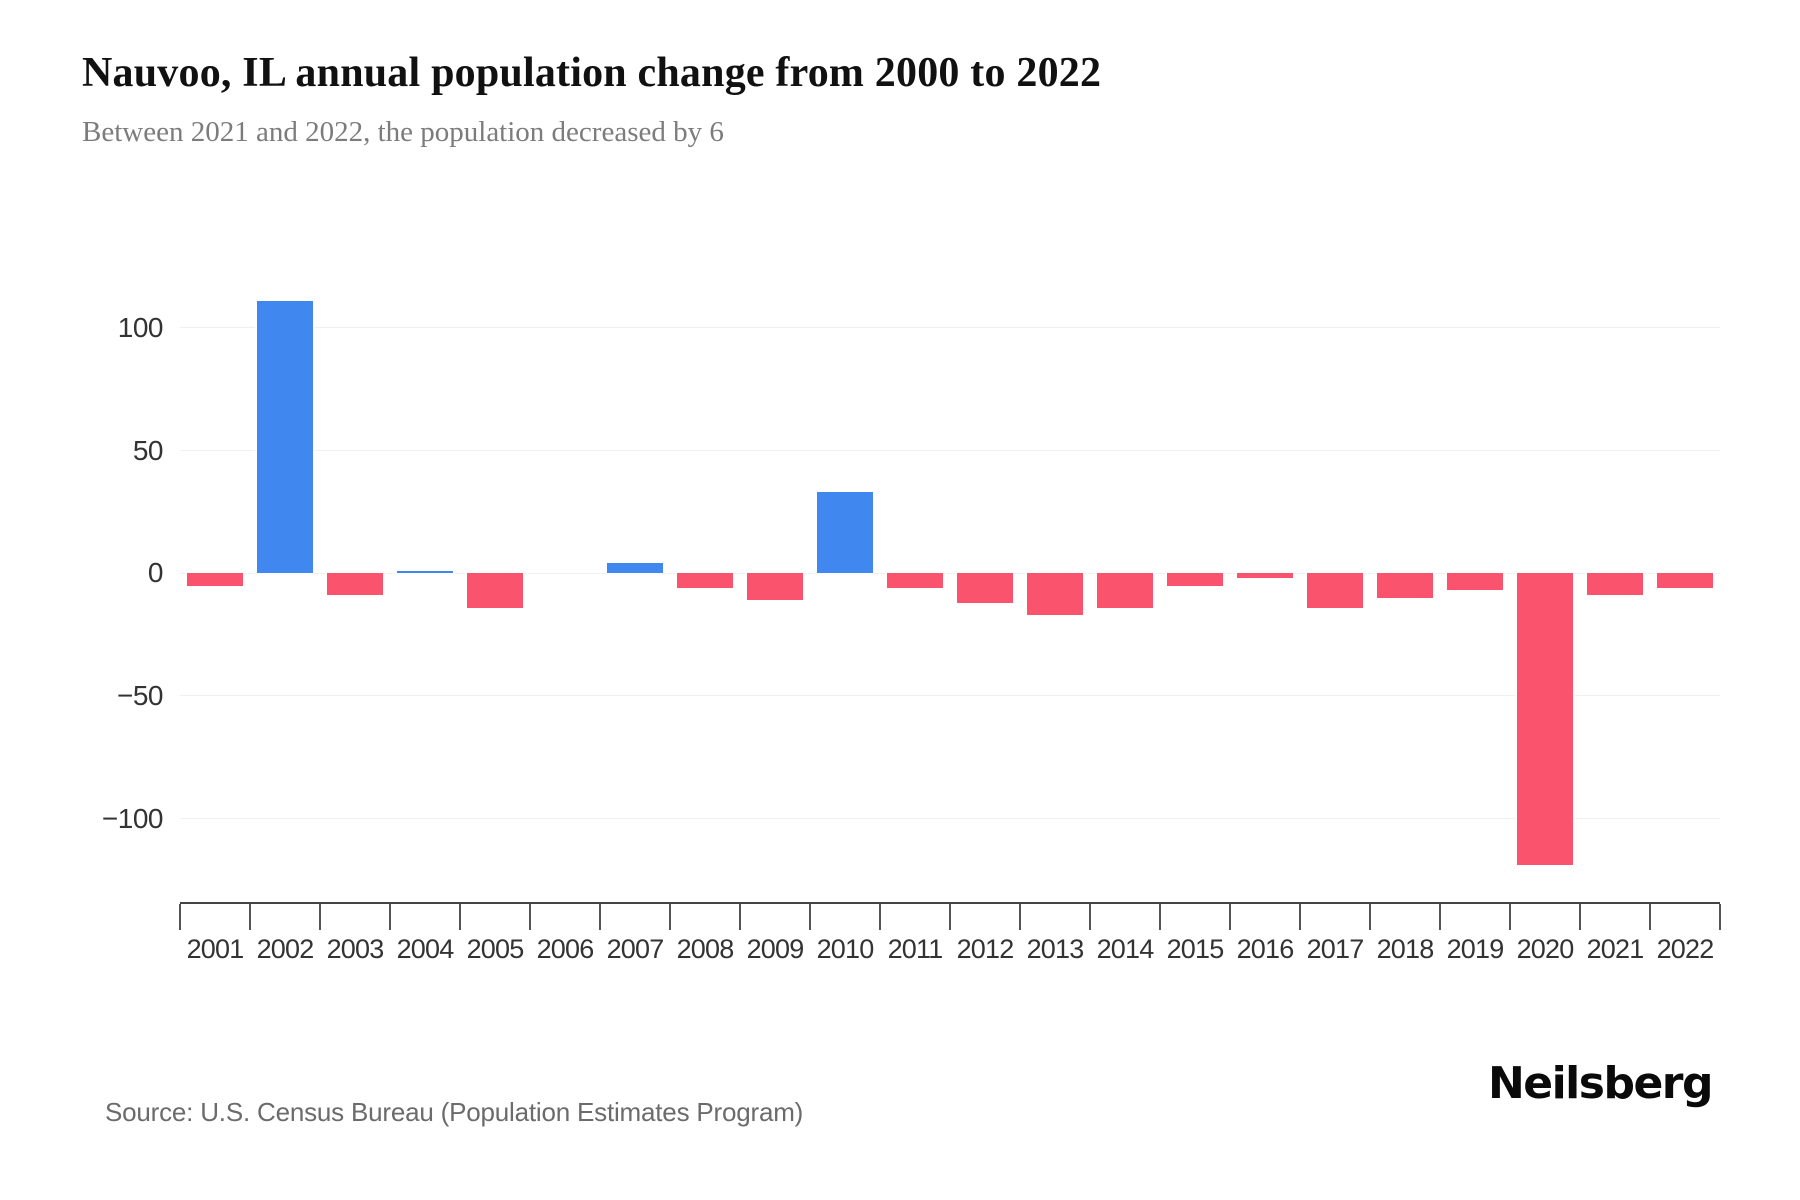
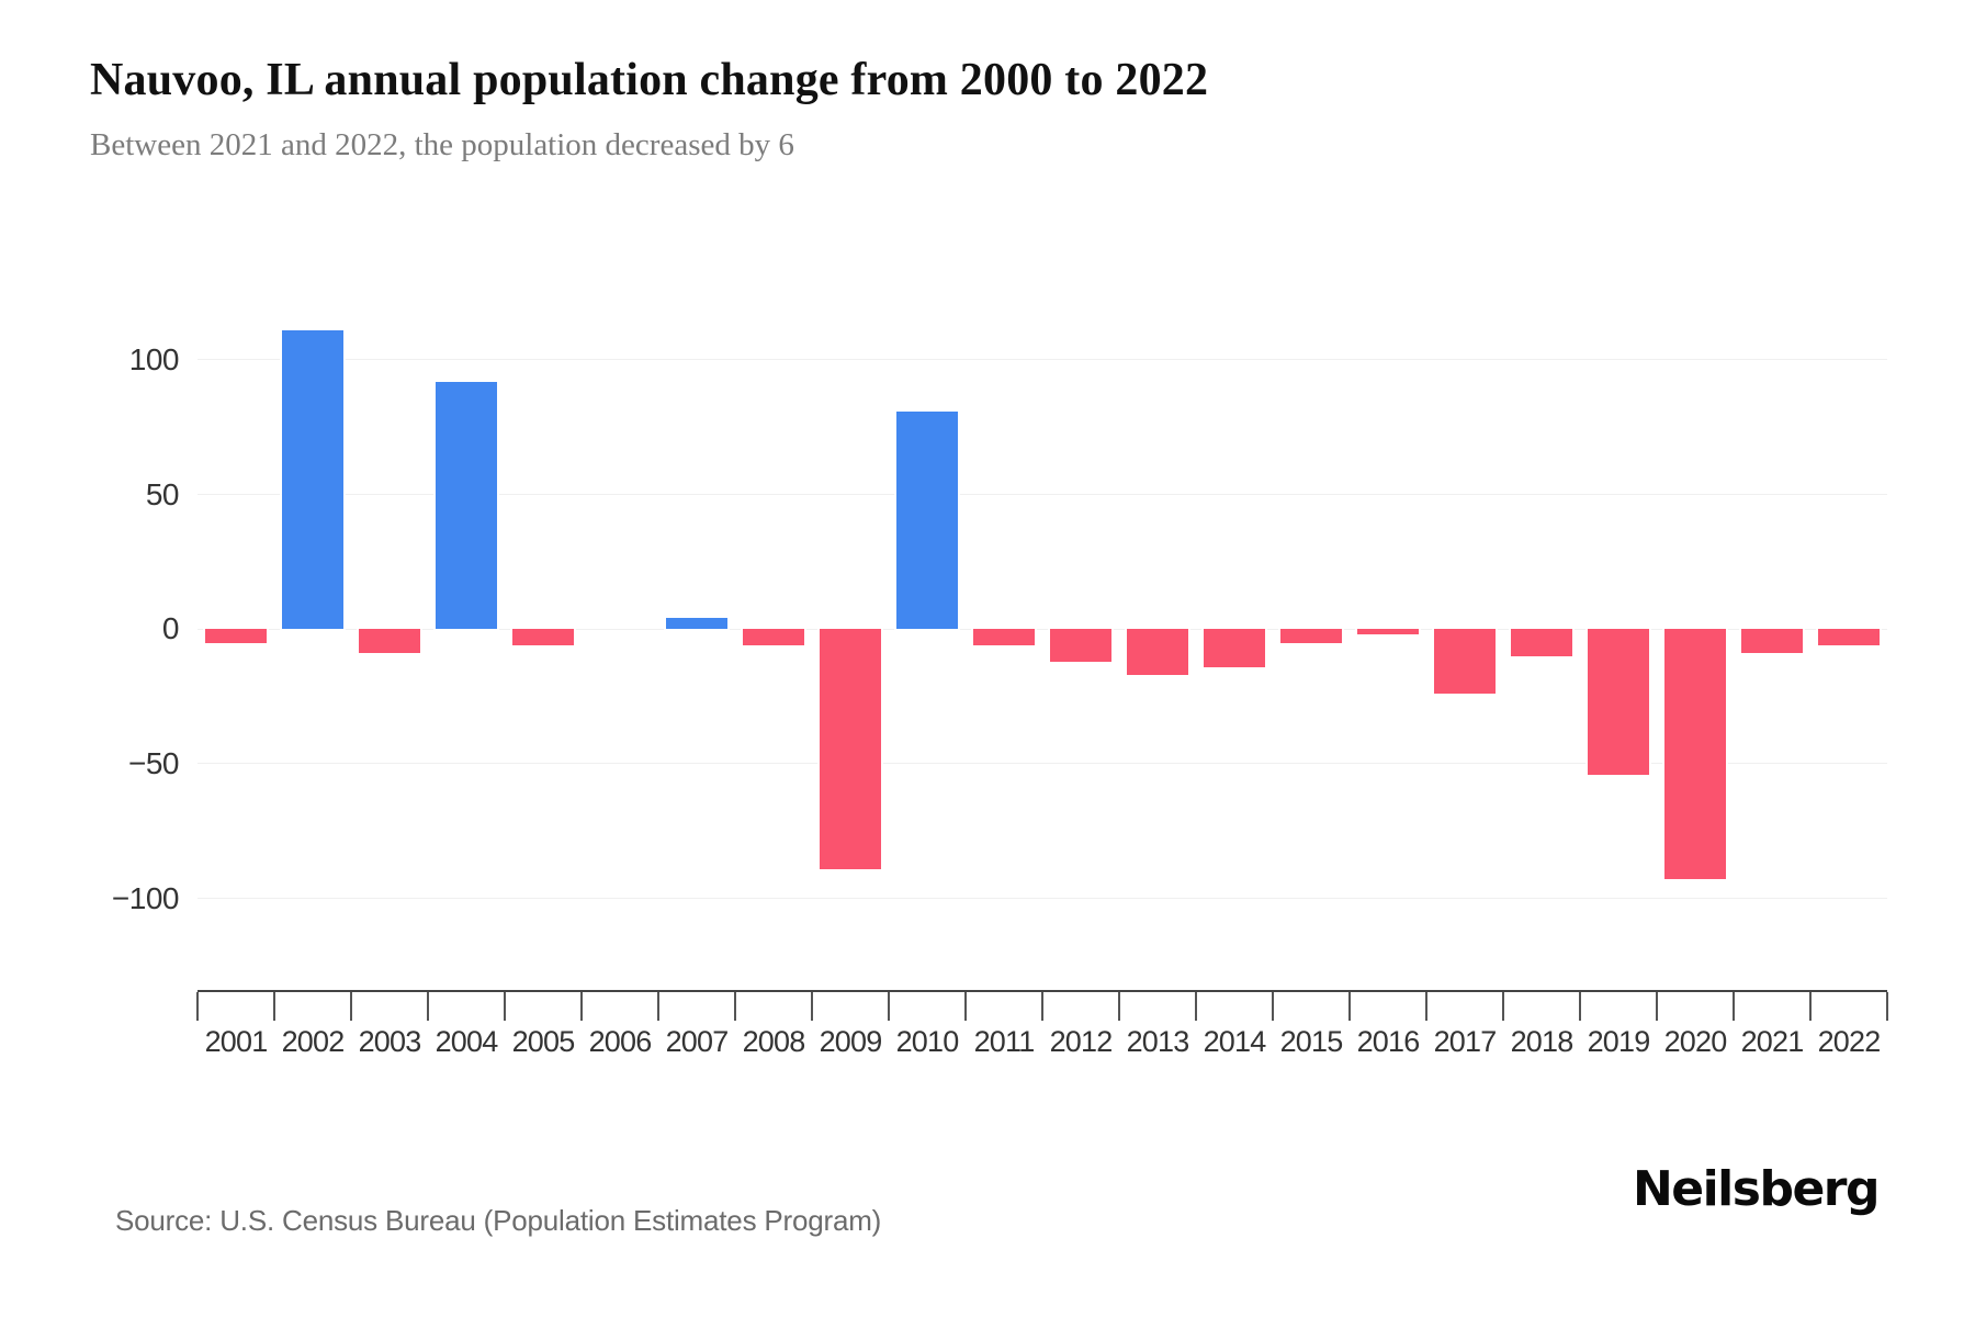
2004: 1 -> 92
2005: -14 -> -6
2009: -11 -> -89
2010: 33 -> 81
2017: -14 -> -24
2019: -7 -> -54
2020: -119 -> -93
